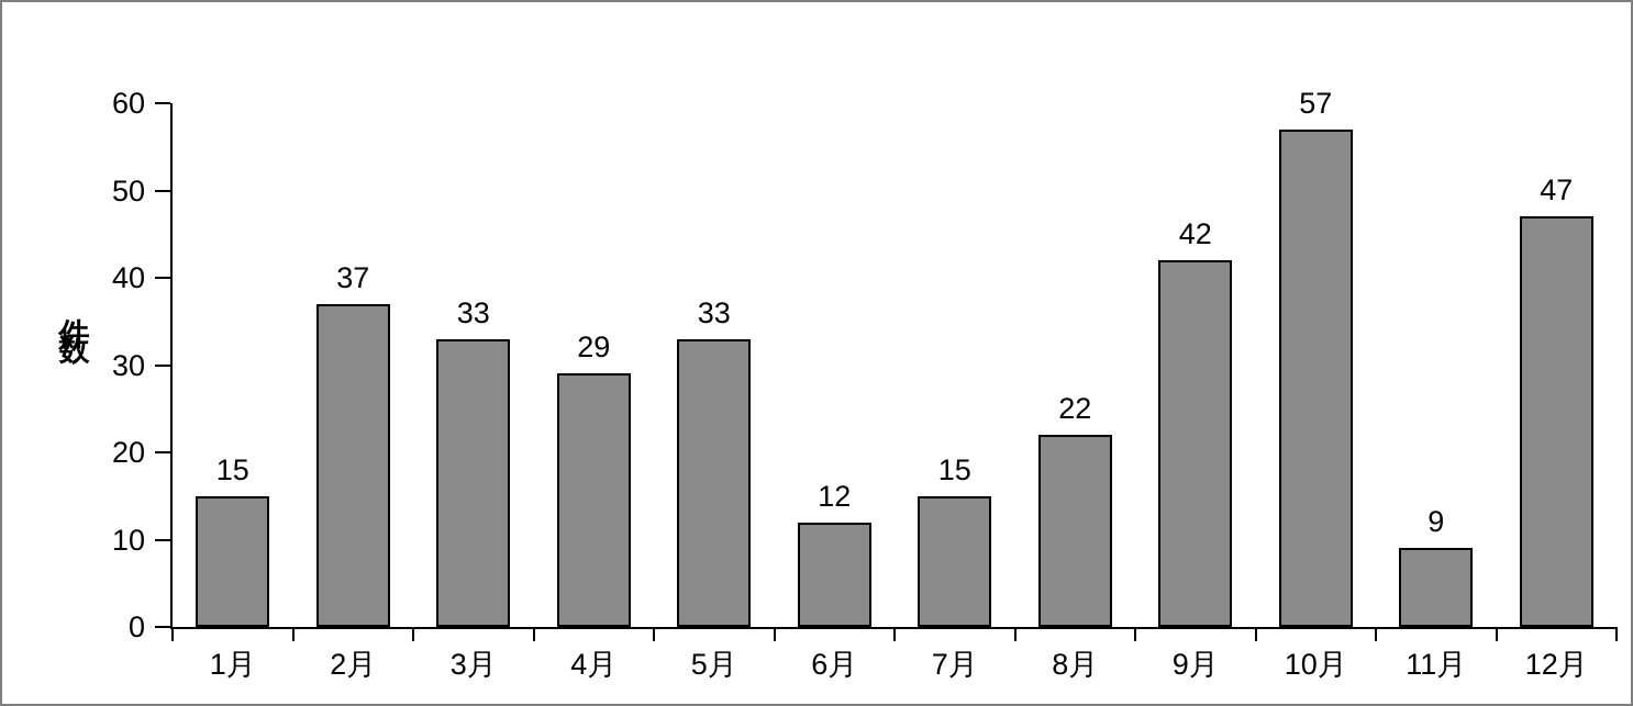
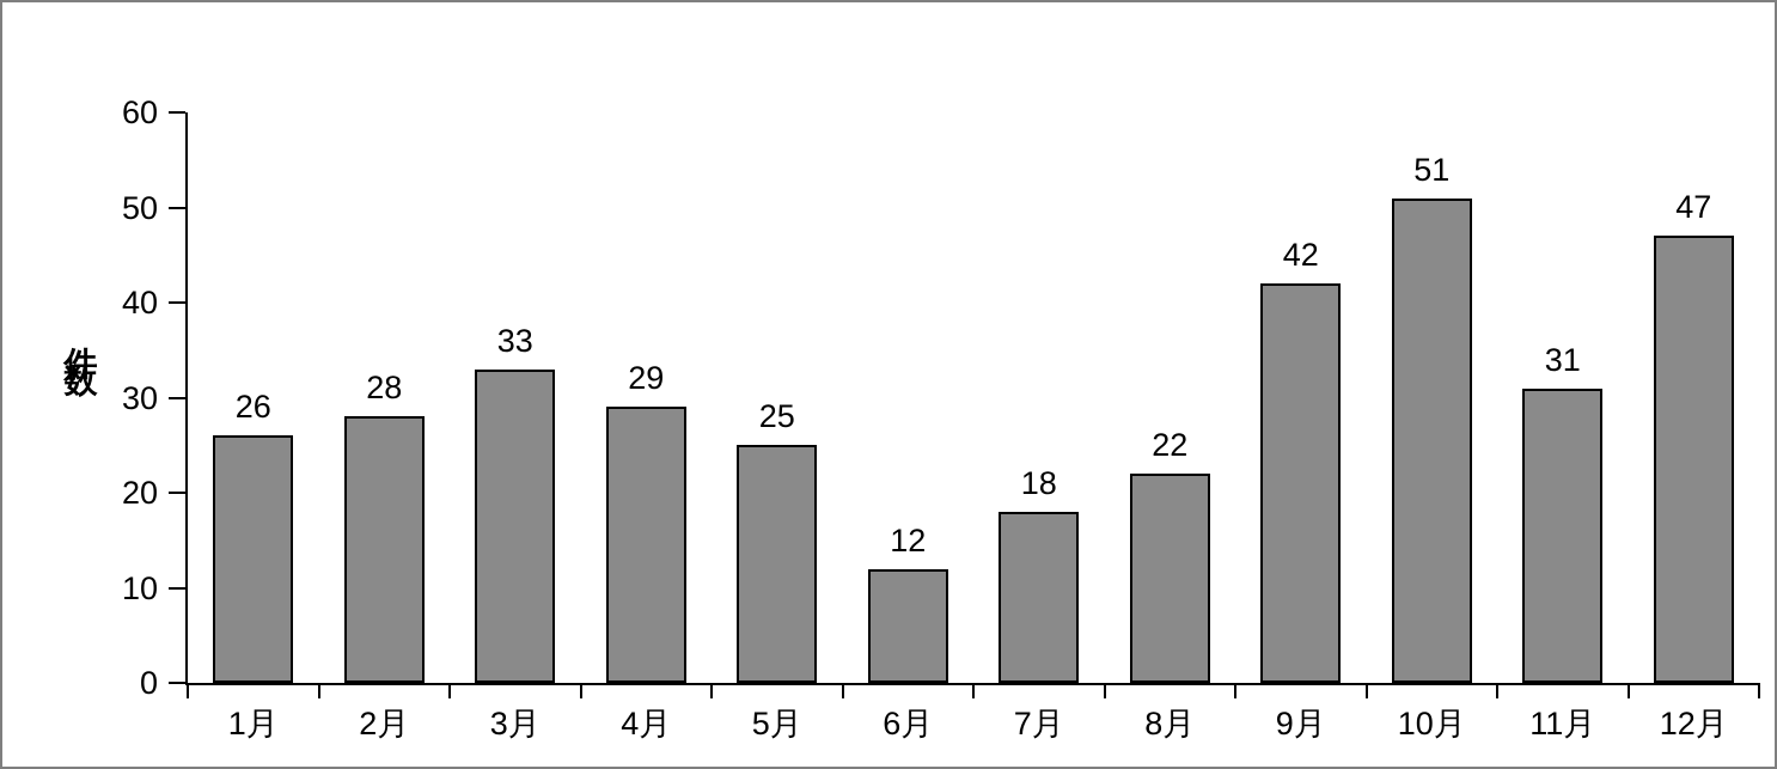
1月: 15 -> 26
2月: 37 -> 28
5月: 33 -> 25
7月: 15 -> 18
10月: 57 -> 51
11月: 9 -> 31
